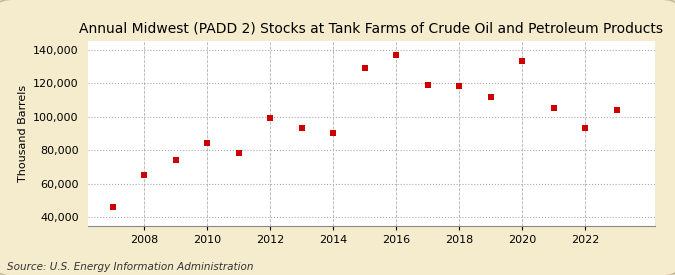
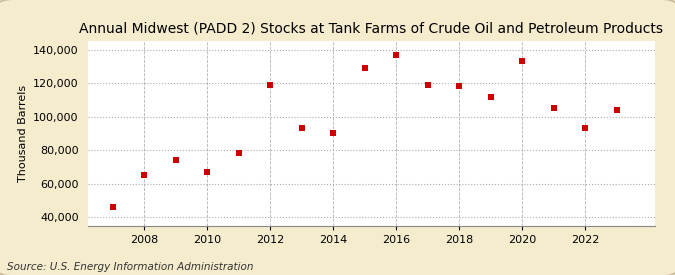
2010: 84,000 -> 67,000
2012: 99,000 -> 119,000
